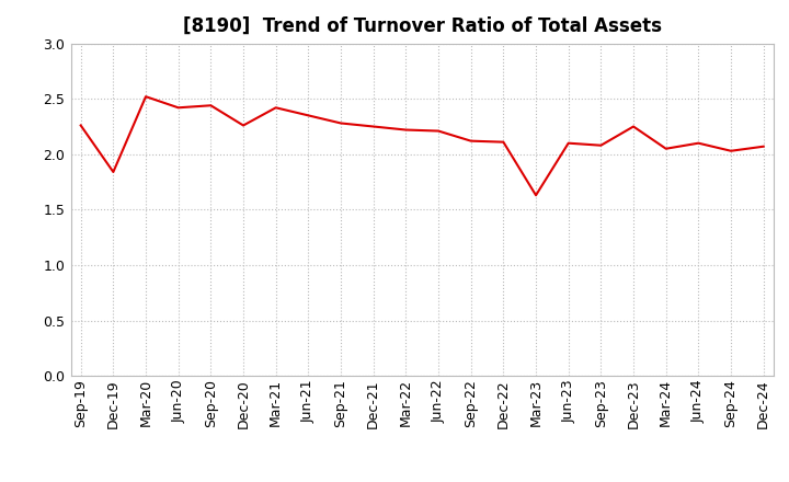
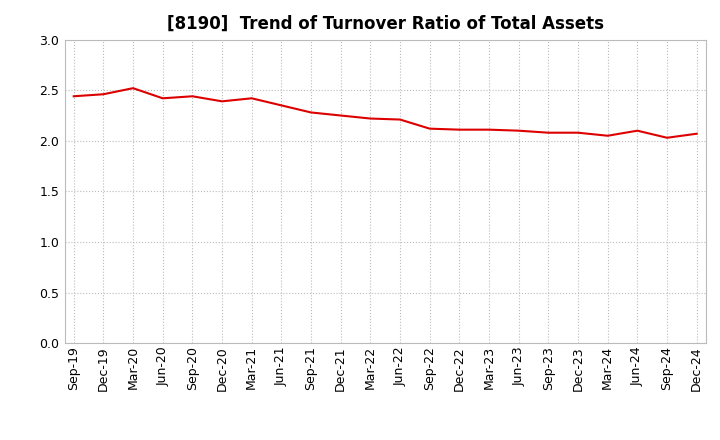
Sep-19: 2.26 -> 2.44
Dec-19: 1.84 -> 2.46
Dec-20: 2.26 -> 2.39
Mar-23: 1.63 -> 2.11
Dec-23: 2.25 -> 2.08
